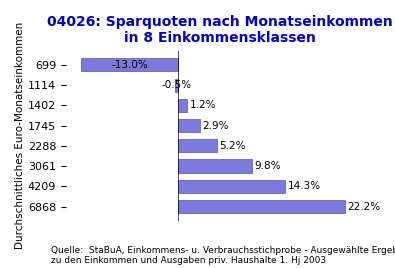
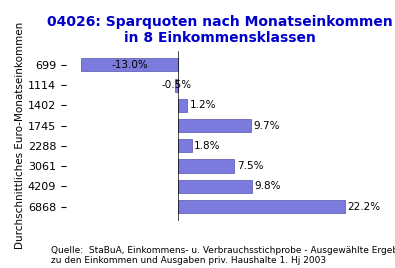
1745: 2.9% -> 9.7%
2288: 5.2% -> 1.8%
3061: 9.8% -> 7.5%
4209: 14.3% -> 9.8%
